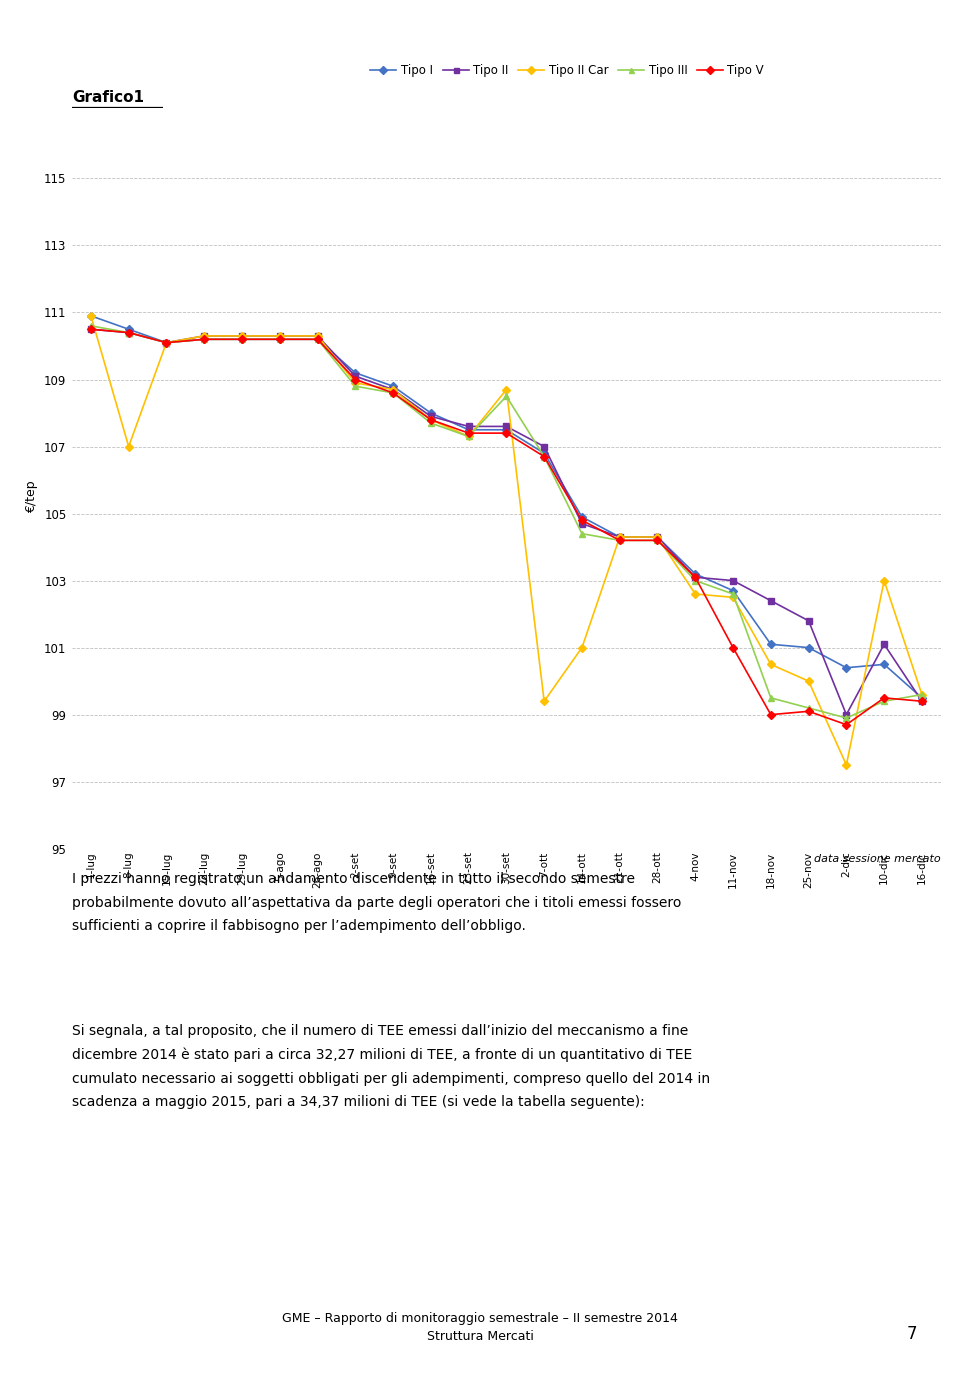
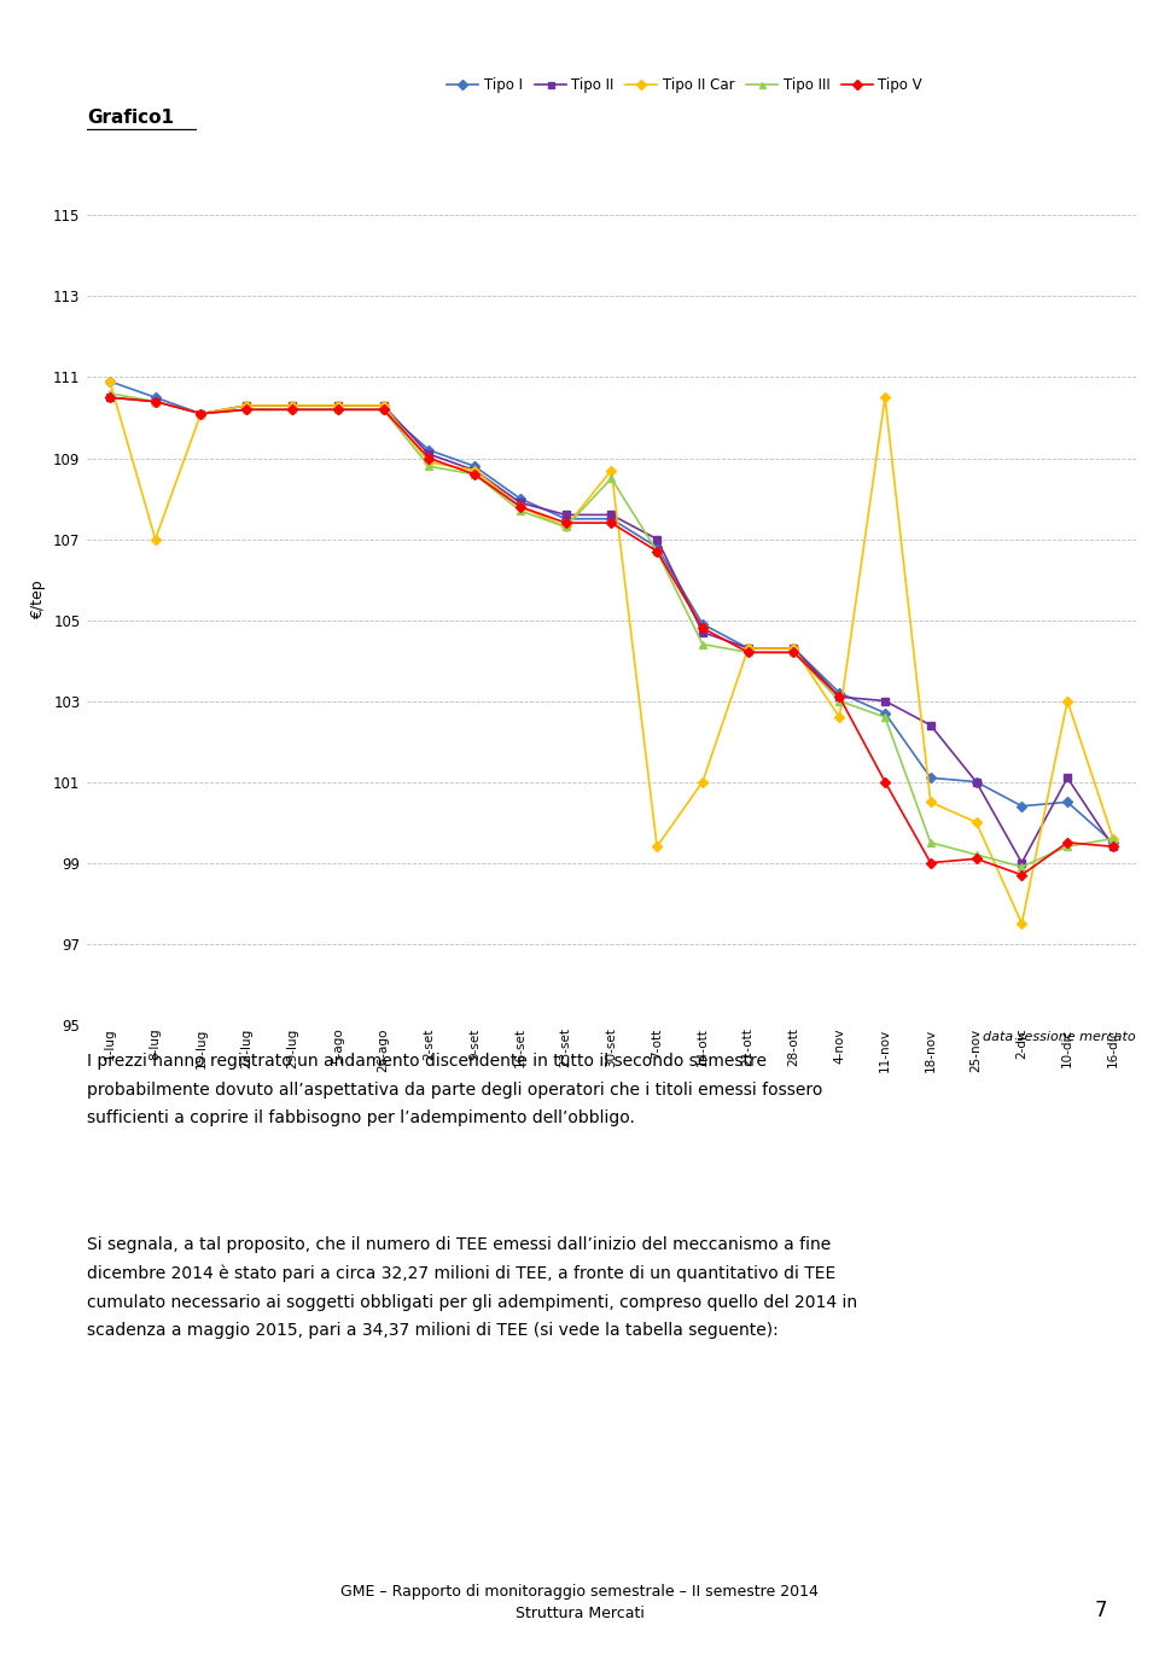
Tipo II Car/11-nov: 102.5 -> 110.5
Tipo II/25-nov: 101.8 -> 101.0
